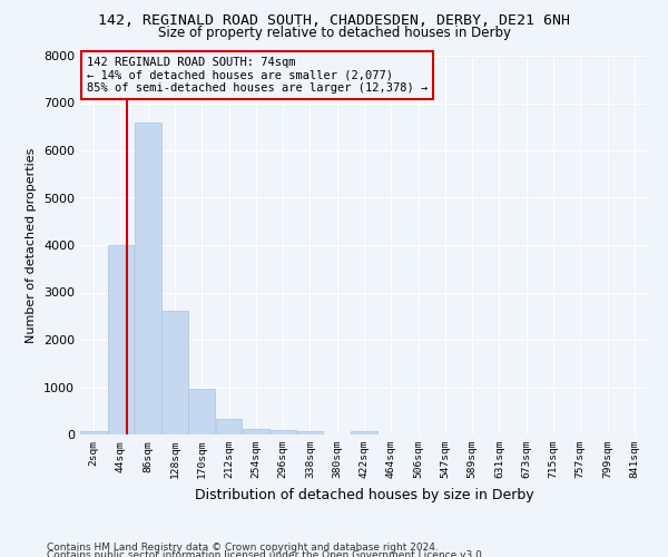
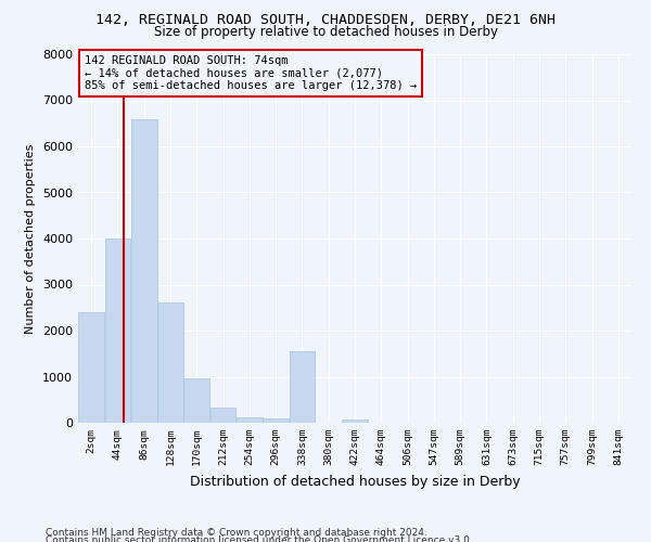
2sqm: 70 -> 2400
338sqm: 70 -> 1550
